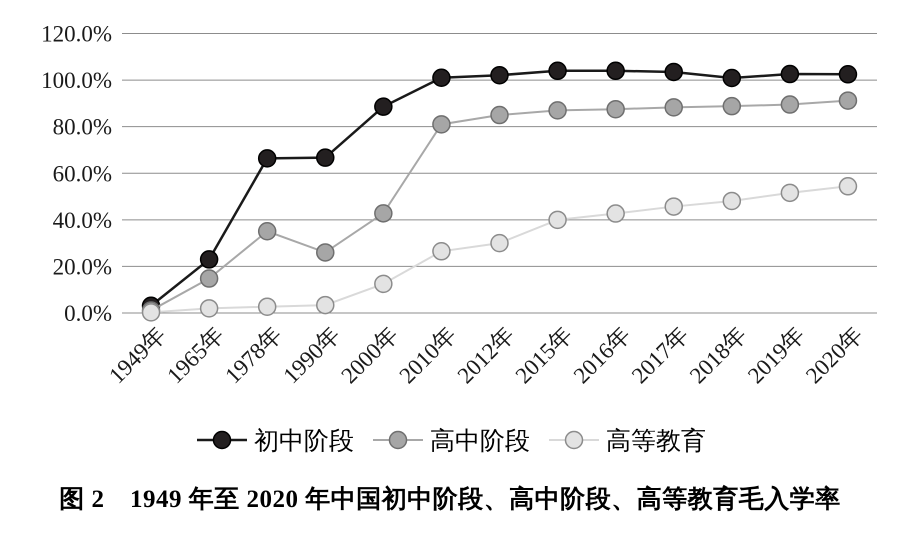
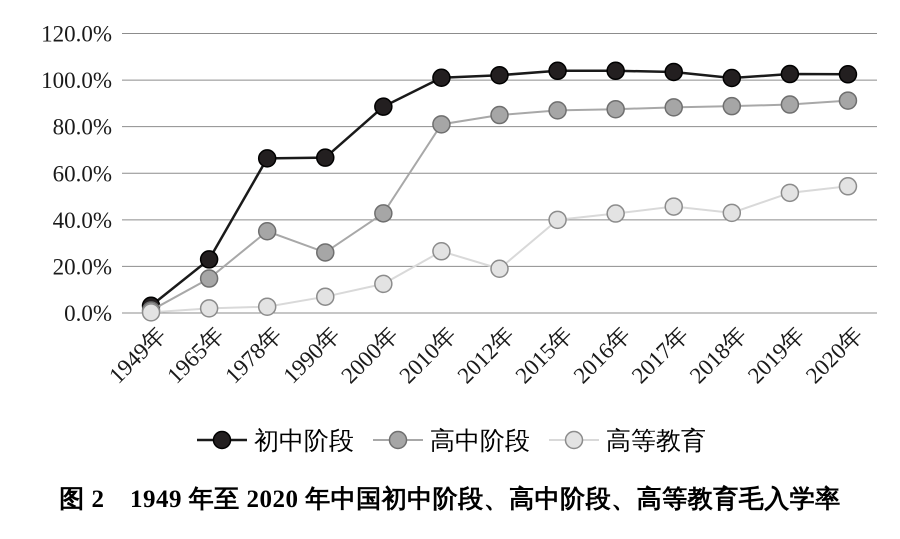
高等教育/1990年: 3% -> 7%
高等教育/2012年: 30% -> 19%
高等教育/2018年: 48% -> 43%
